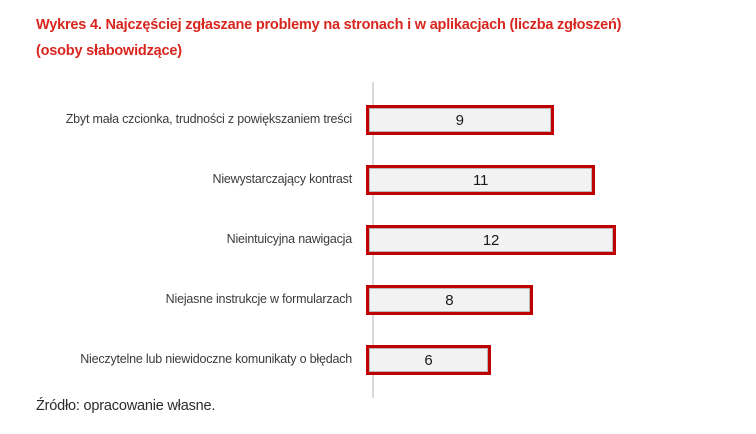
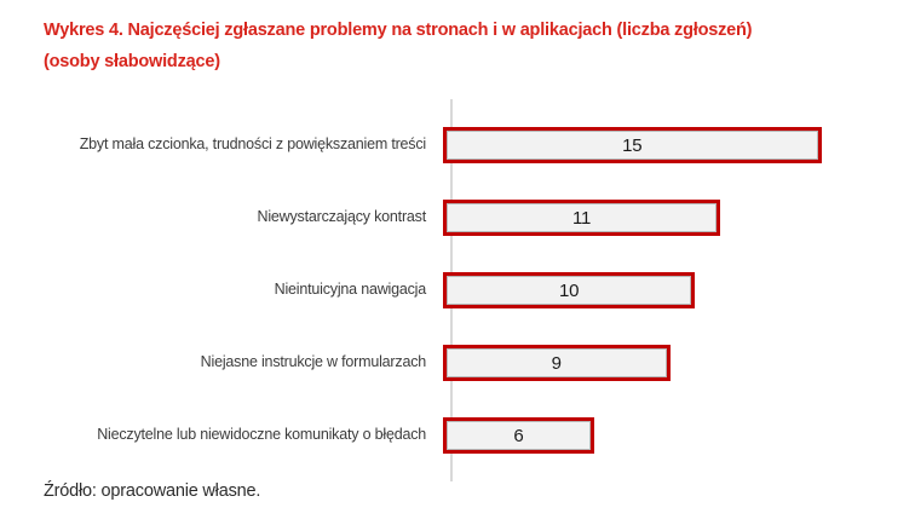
Zbyt mała czcionka, trudności z powiększaniem treści: 9 -> 15
Nieintuicyjna nawigacja: 12 -> 10
Niejasne instrukcje w formularzach: 8 -> 9
